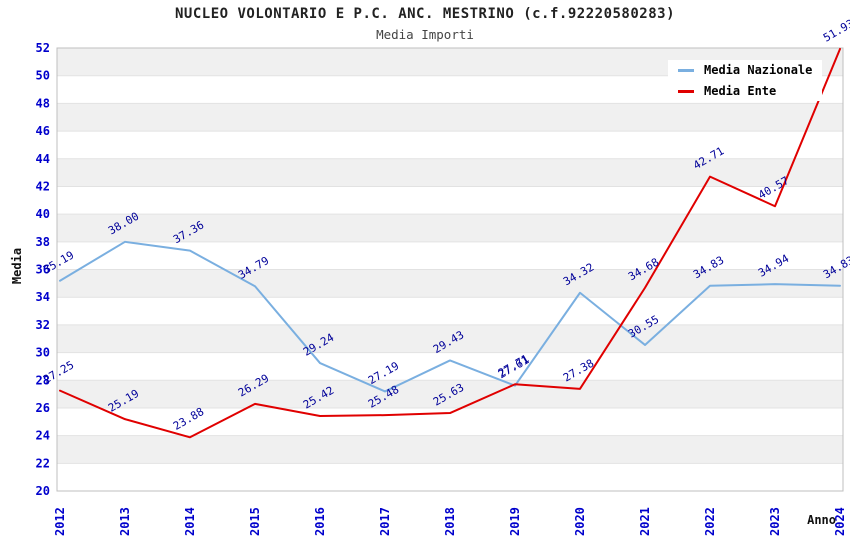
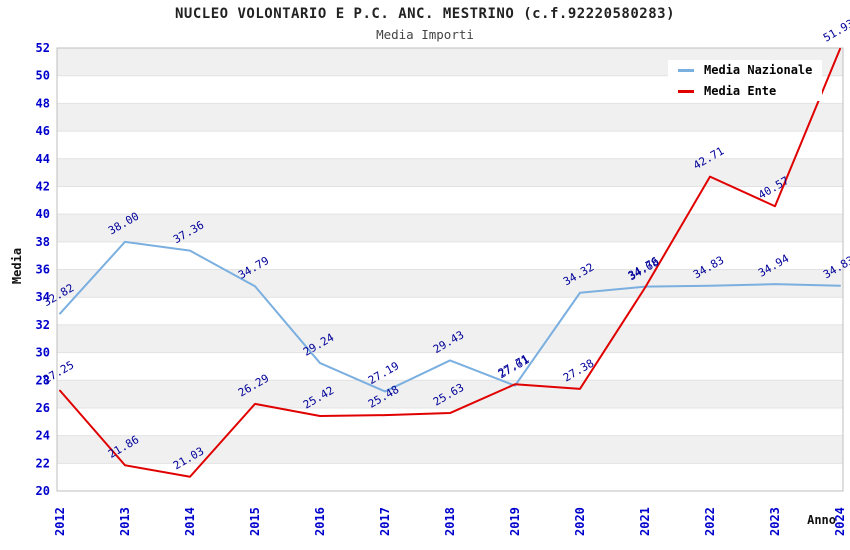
Media Nazionale/2012: 35.19 -> 32.82
Media Ente/2013: 25.19 -> 21.86
Media Ente/2014: 23.88 -> 21.03
Media Nazionale/2021: 30.55 -> 34.76
